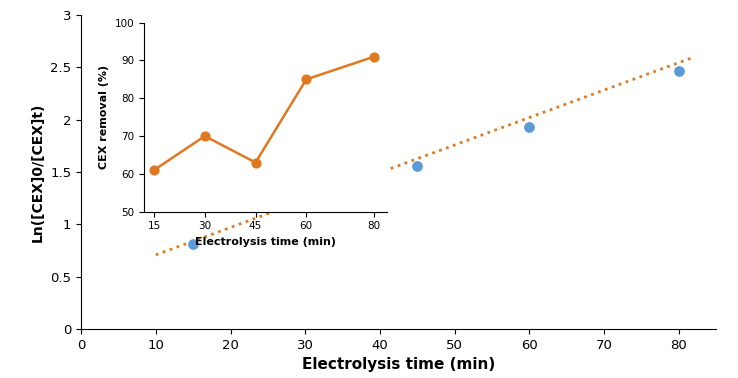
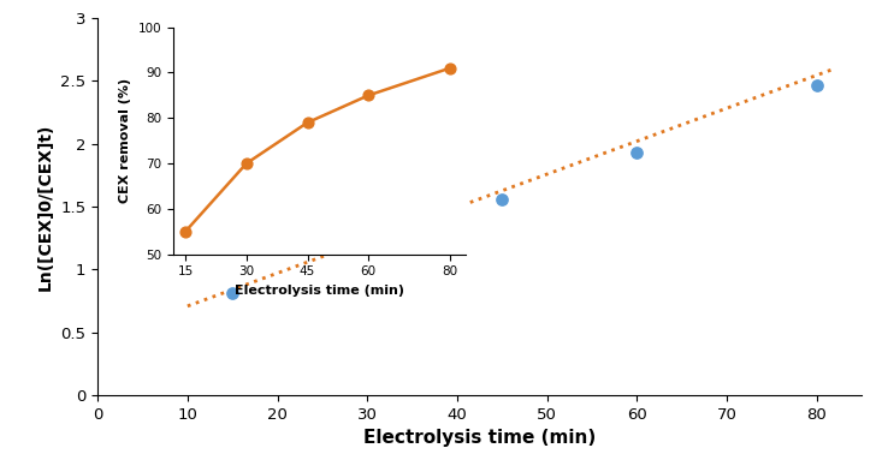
15: 61 -> 55
45: 63 -> 79
